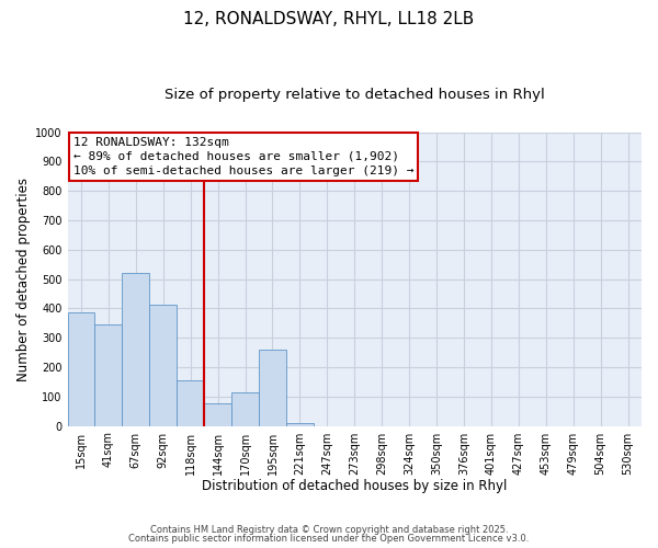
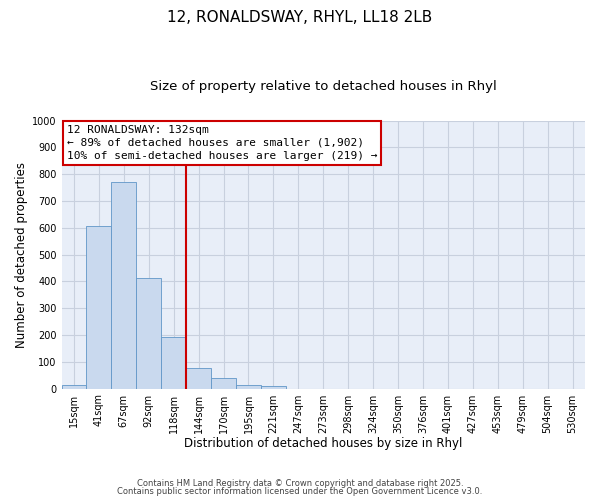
15sqm: 385 -> 15
41sqm: 345 -> 608
67sqm: 520 -> 770
118sqm: 155 -> 193
170sqm: 115 -> 40
195sqm: 260 -> 15
